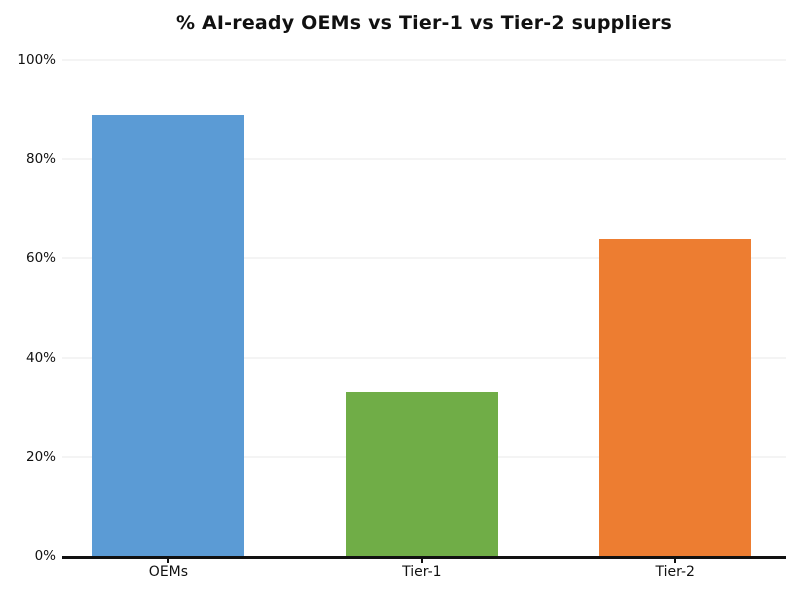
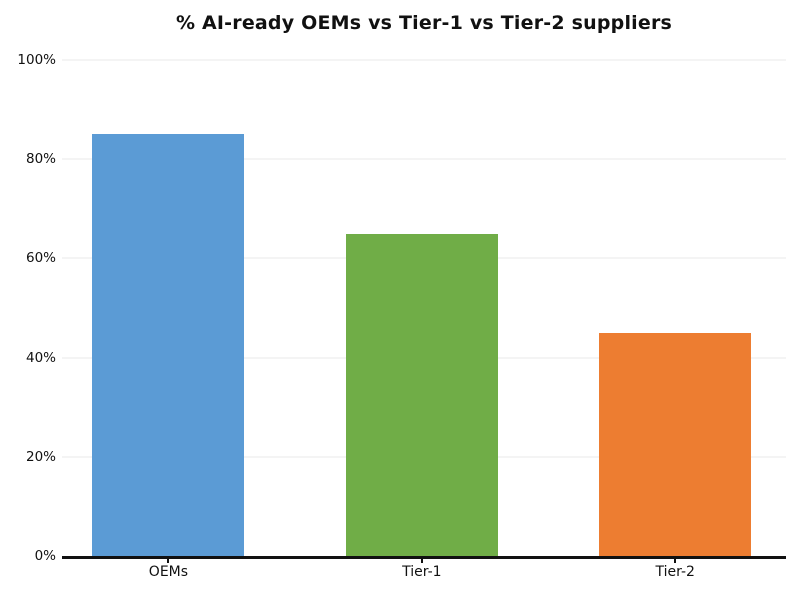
OEMs: 89% -> 85%
Tier-1: 33% -> 65%
Tier-2: 64% -> 45%
